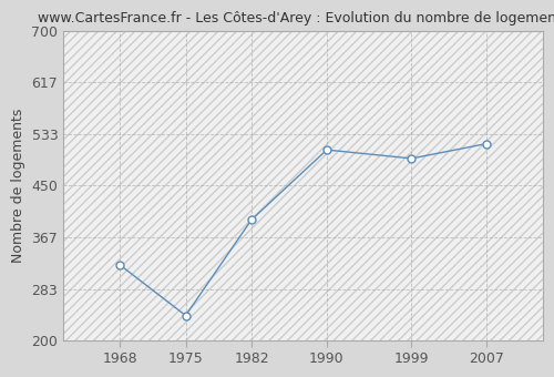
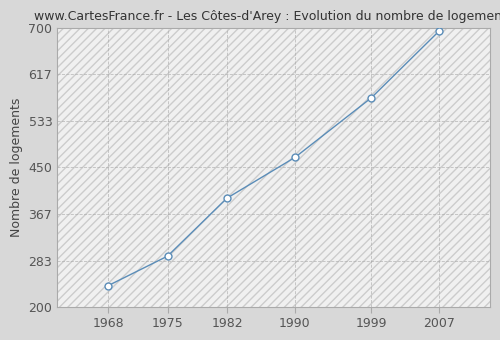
1968: 322 -> 238
1975: 240 -> 291
1990: 508 -> 468
1999: 494 -> 575
2007: 518 -> 695
